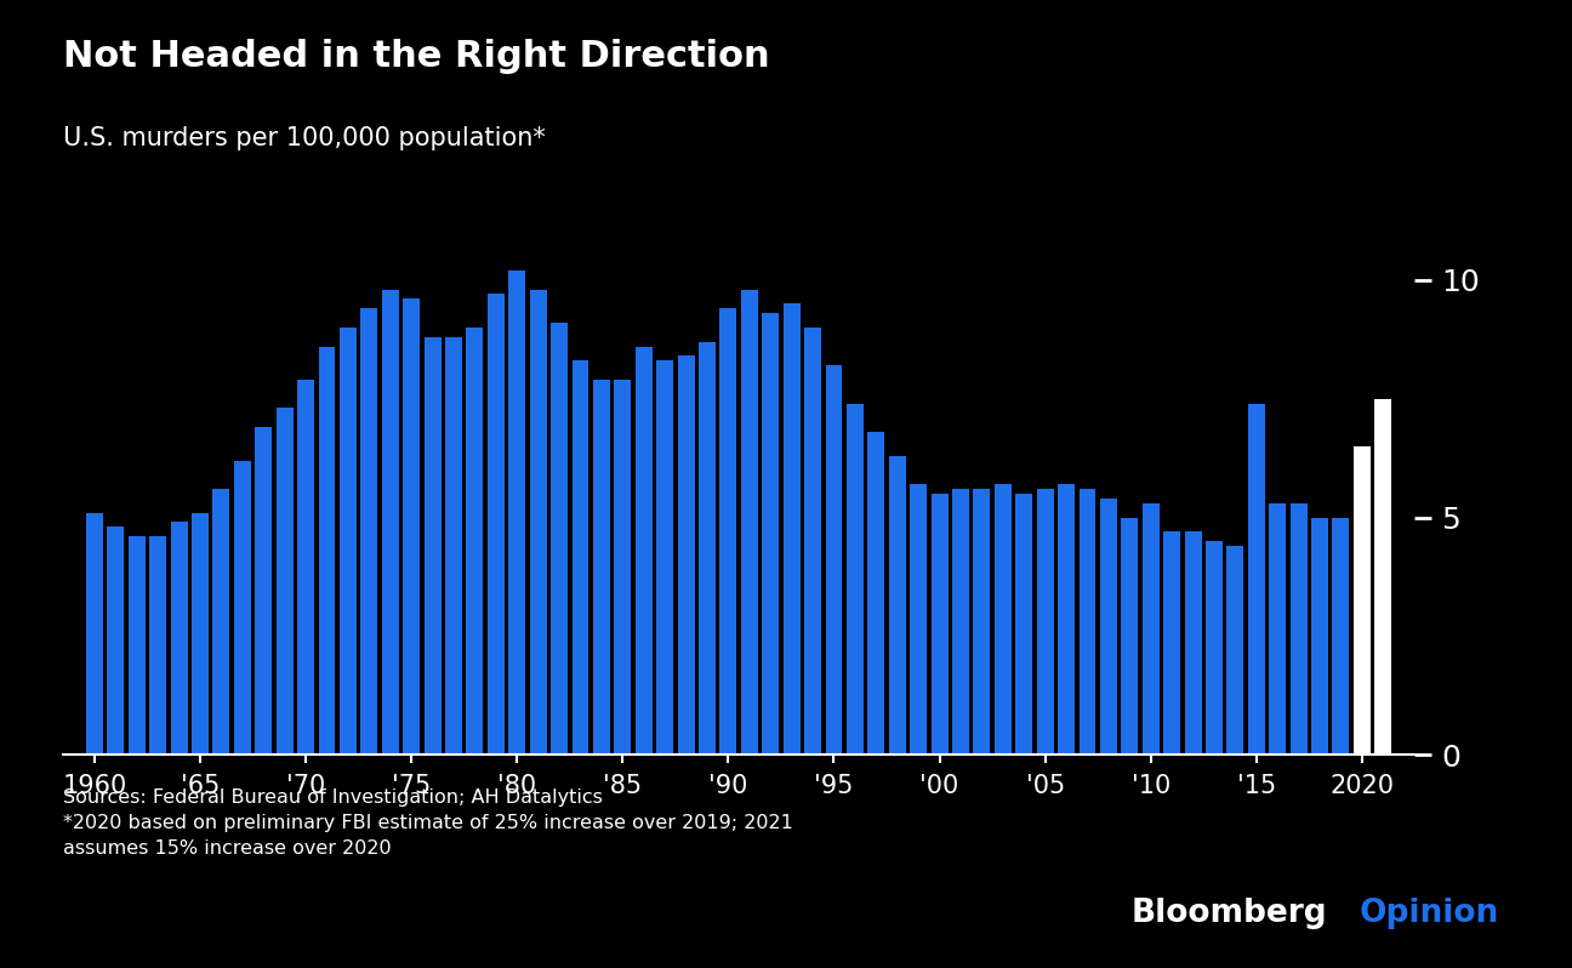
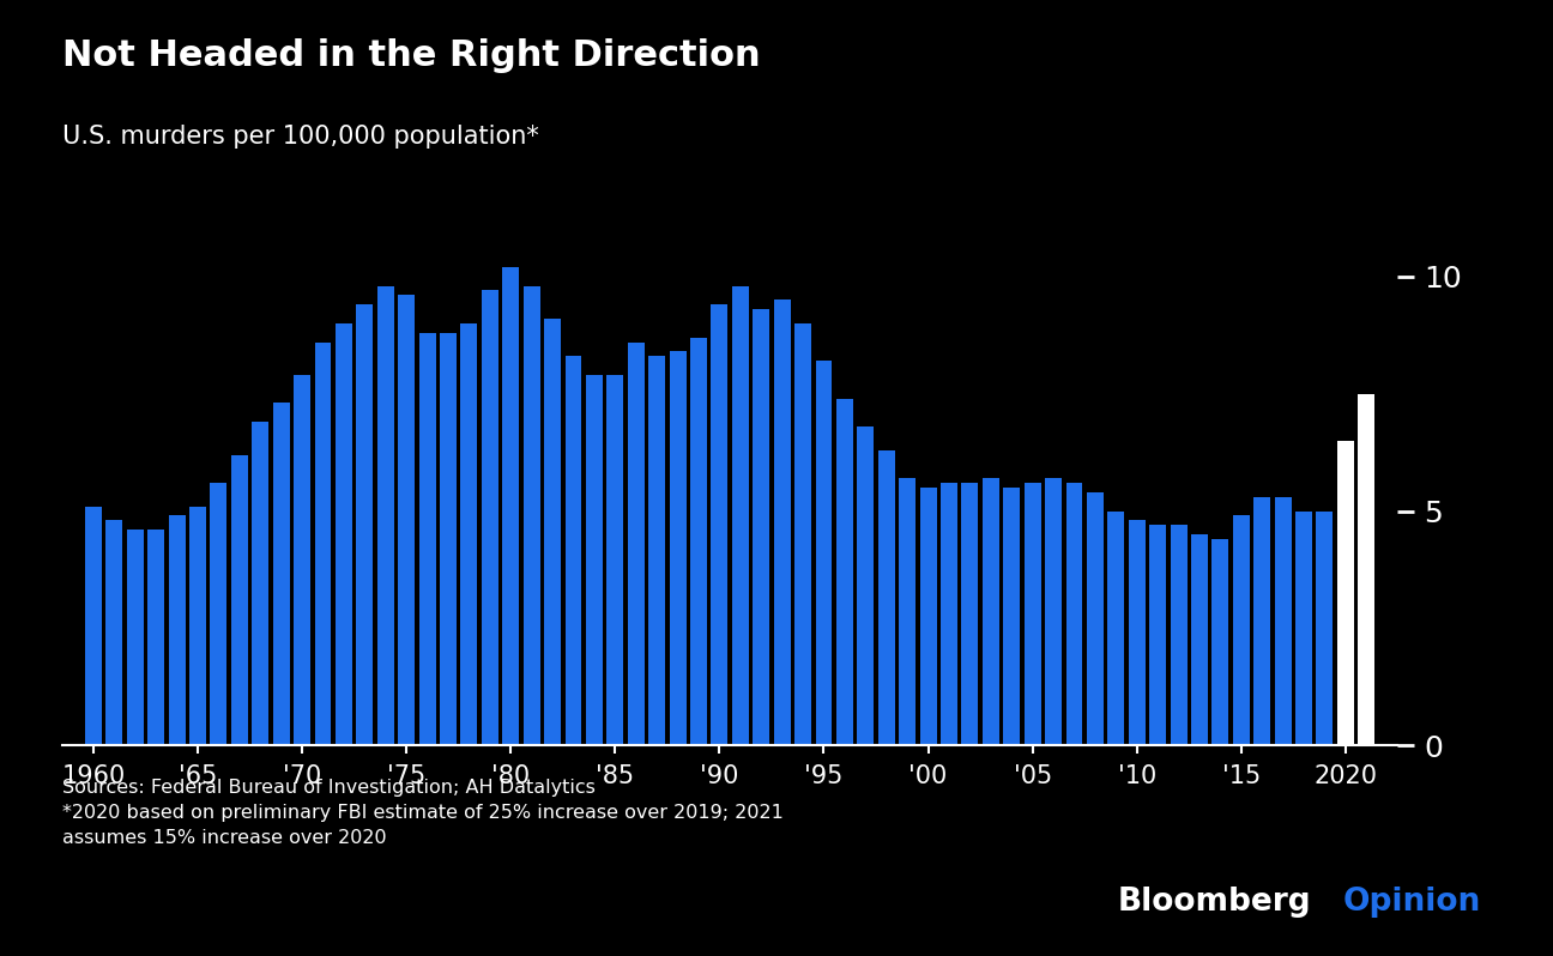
'10: 5.3 -> 4.8
'15: 7.4 -> 4.9
